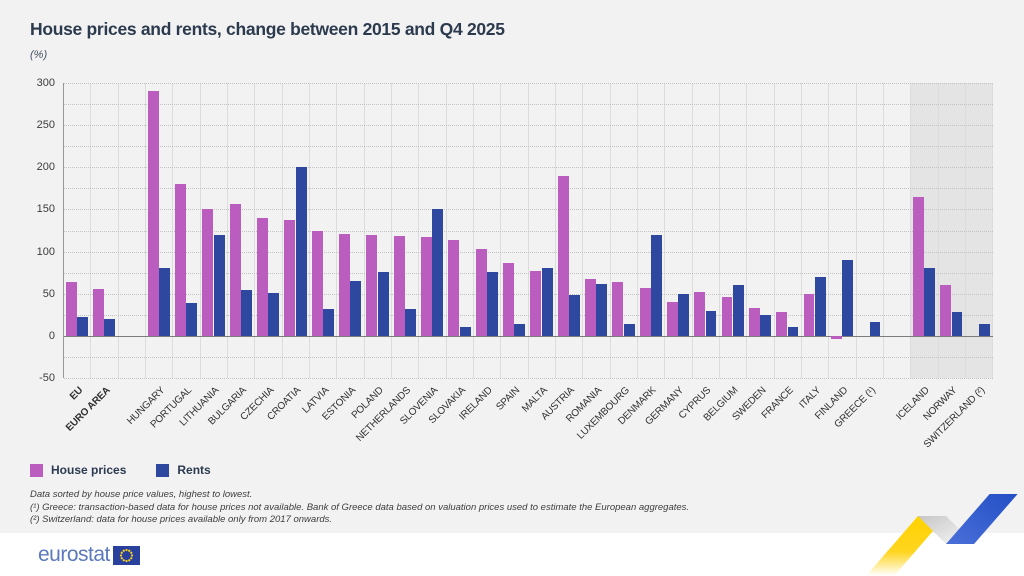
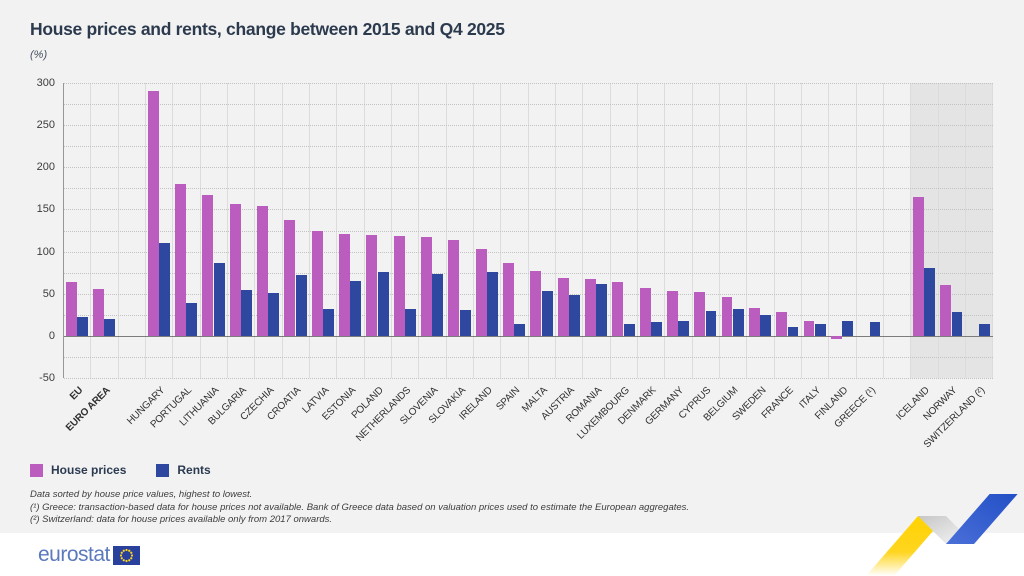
Rents/HUNGARY: 80 -> 110
House prices/LITHUANIA: 150 -> 170
Rents/LITHUANIA: 120 -> 90
House prices/CZECHIA: 140 -> 150
Rents/CROATIA: 200 -> 70
Rents/SLOVENIA: 150 -> 70
Rents/SLOVAKIA: 10 -> 30
Rents/MALTA: 80 -> 50
House prices/AUSTRIA: 190 -> 70
Rents/DENMARK: 120 -> 20
House prices/GERMANY: 40 -> 50
Rents/GERMANY: 50 -> 20
Rents/BELGIUM: 60 -> 30
House prices/ITALY: 50 -> 20
Rents/ITALY: 70 -> 10
Rents/FINLAND: 90 -> 20
